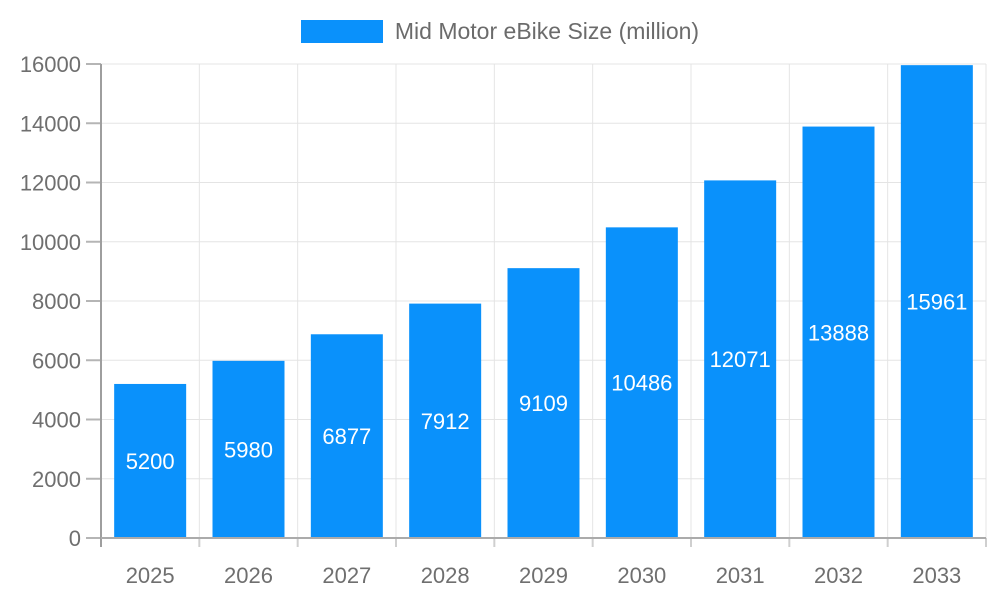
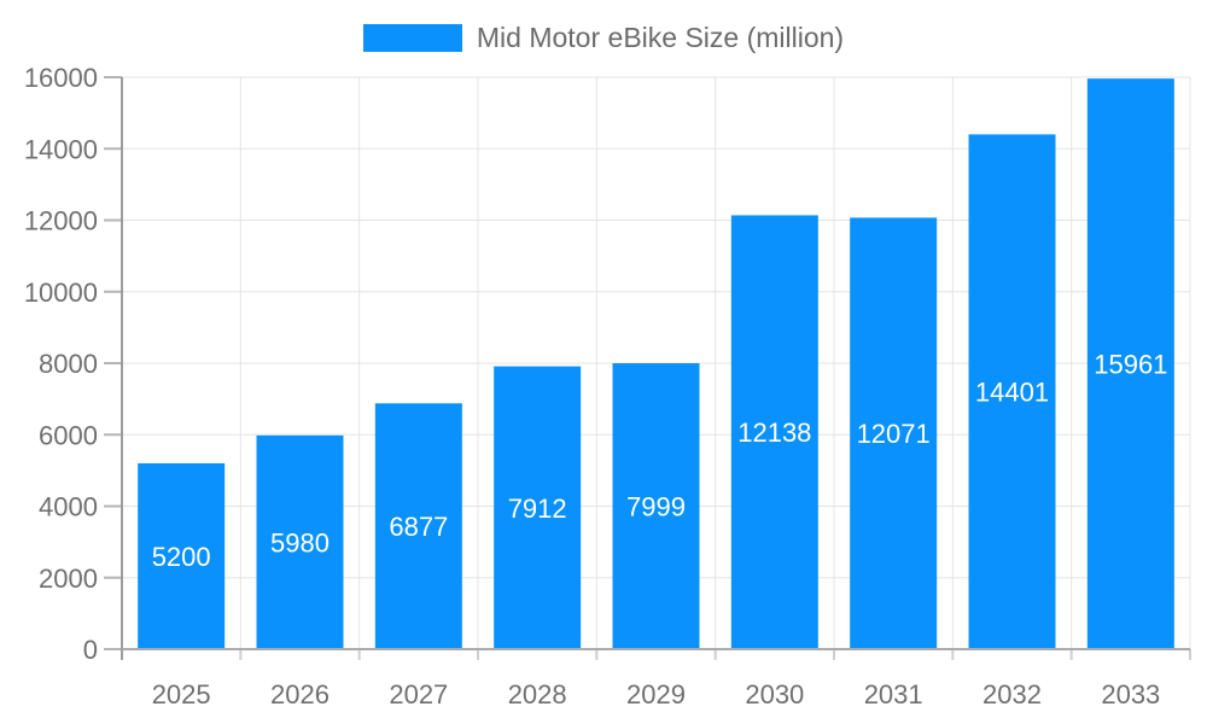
2029: 9109 -> 7999
2030: 10486 -> 12138
2032: 13888 -> 14401
